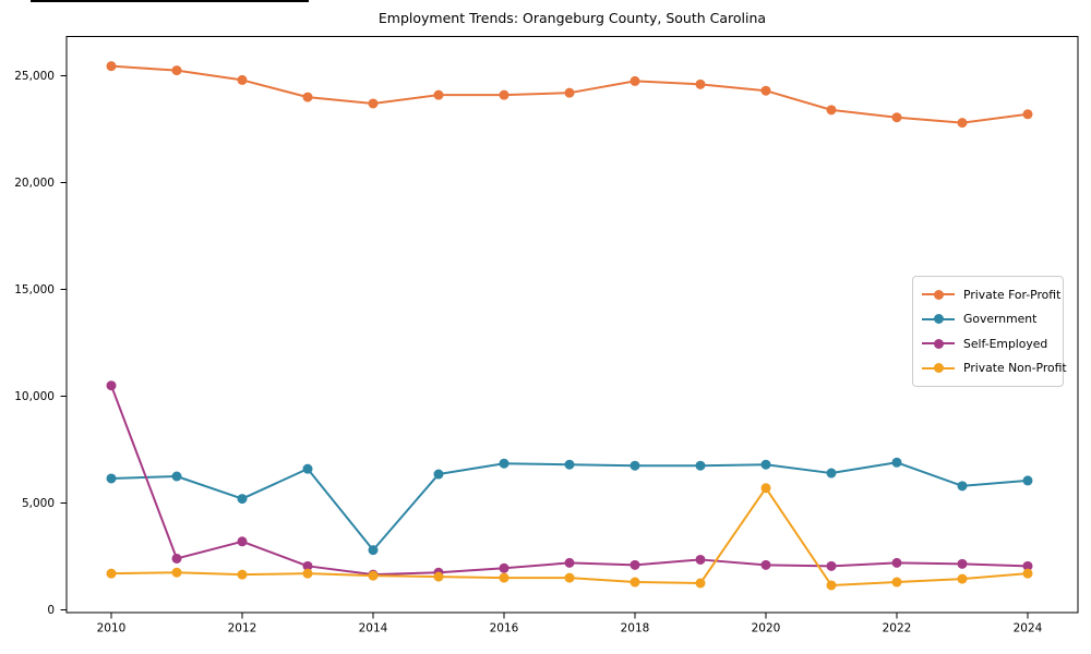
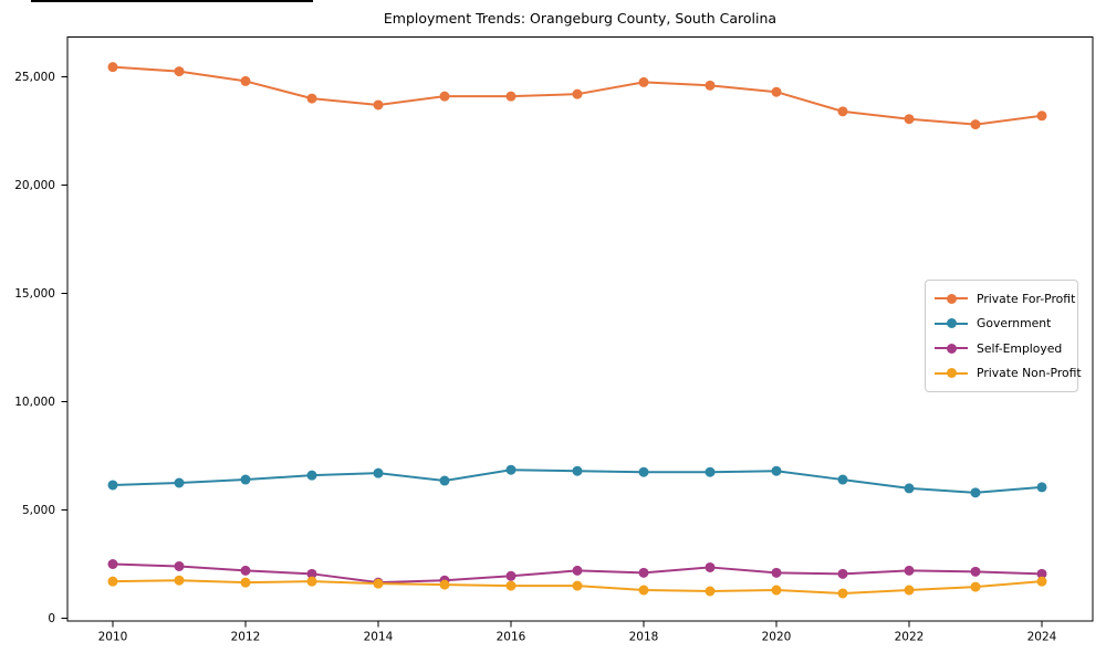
Self-Employed/2010: 10500 -> 2500
Government/2012: 5200 -> 6400
Self-Employed/2012: 3200 -> 2200
Government/2014: 2800 -> 6700
Private Non-Profit/2020: 5700 -> 1300
Government/2022: 6900 -> 6000
